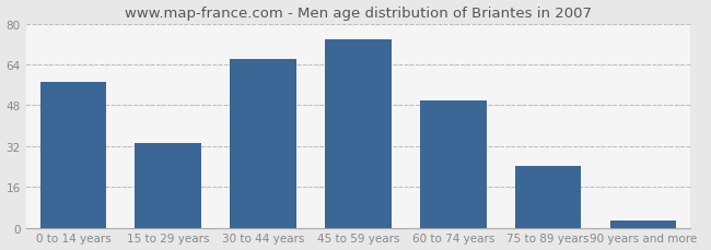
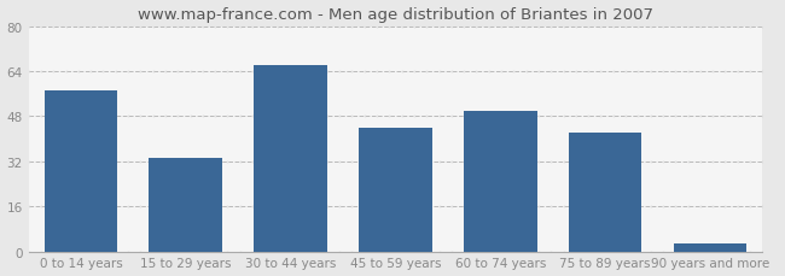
45 to 59 years: 74 -> 44
75 to 89 years: 24 -> 42
